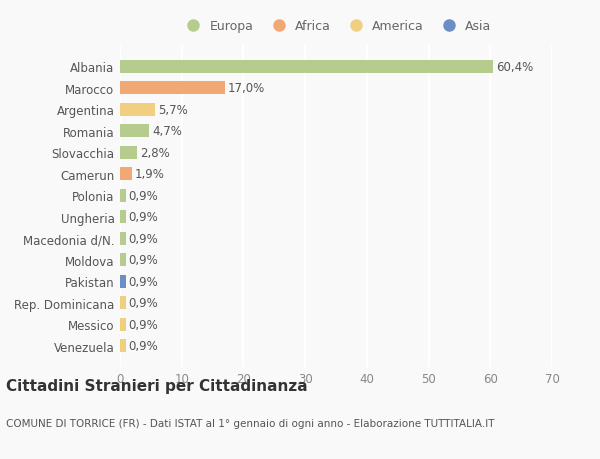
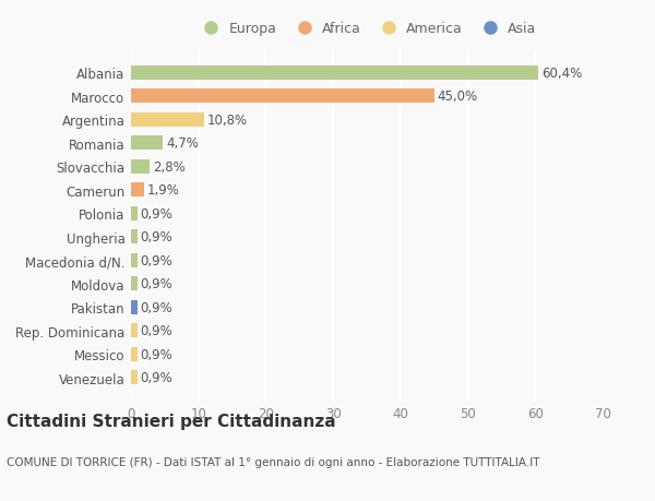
Marocco: 17,0% -> 45,0%
Argentina: 5,7% -> 10,8%
